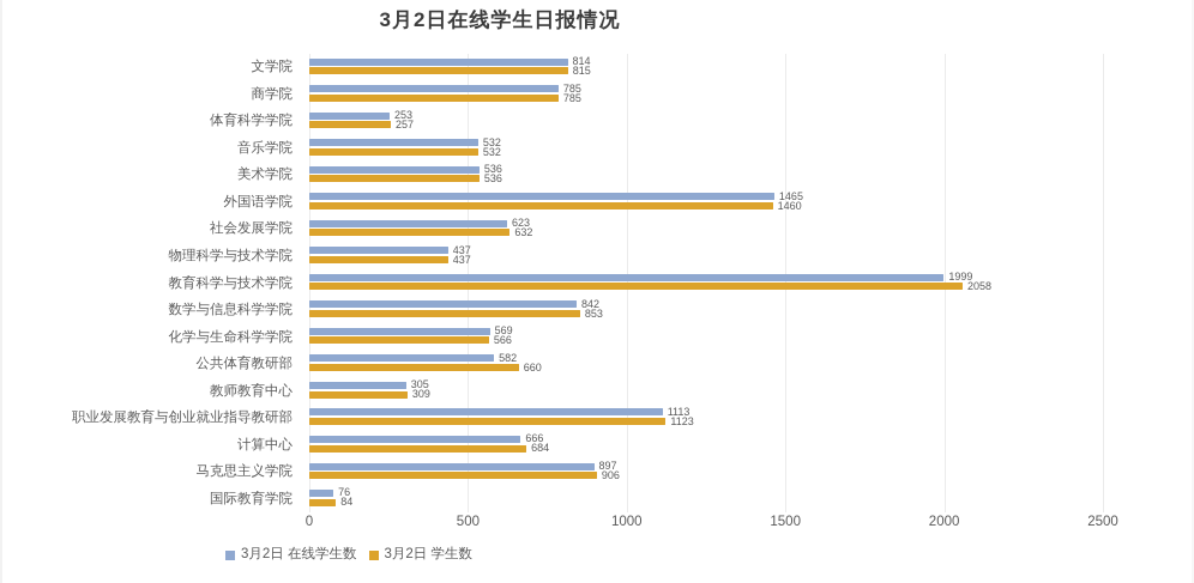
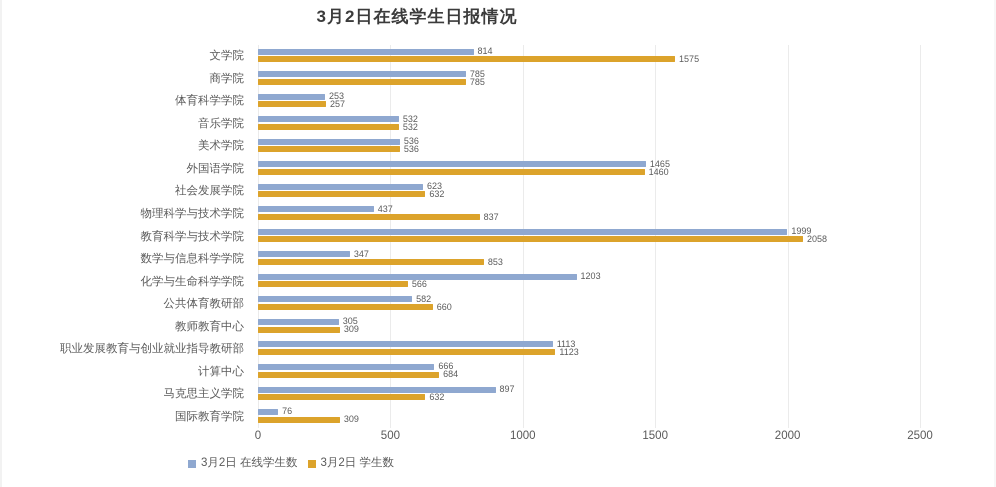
3月2日 学生数/文学院: 815 -> 1575
3月2日 学生数/物理科学与技术学院: 437 -> 837
3月2日 在线学生数/数学与信息科学学院: 842 -> 347
3月2日 在线学生数/化学与生命科学学院: 569 -> 1203
3月2日 学生数/马克思主义学院: 906 -> 632
3月2日 学生数/国际教育学院: 84 -> 309
